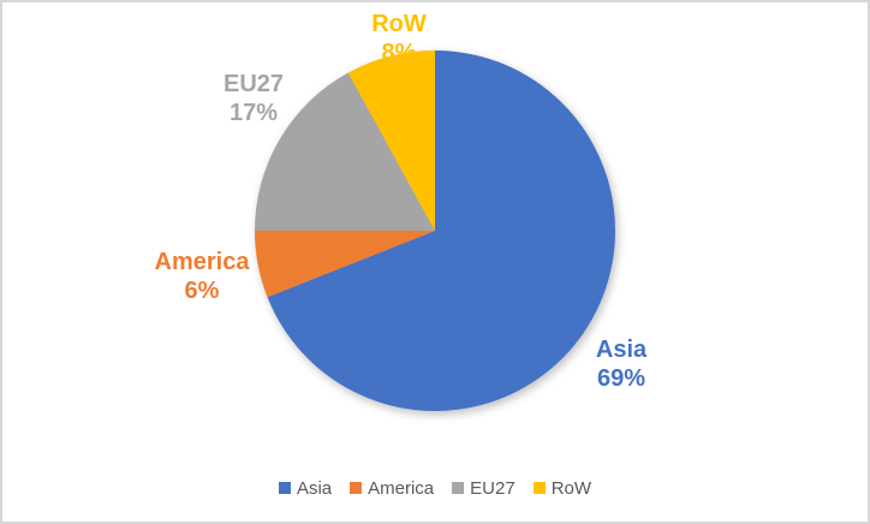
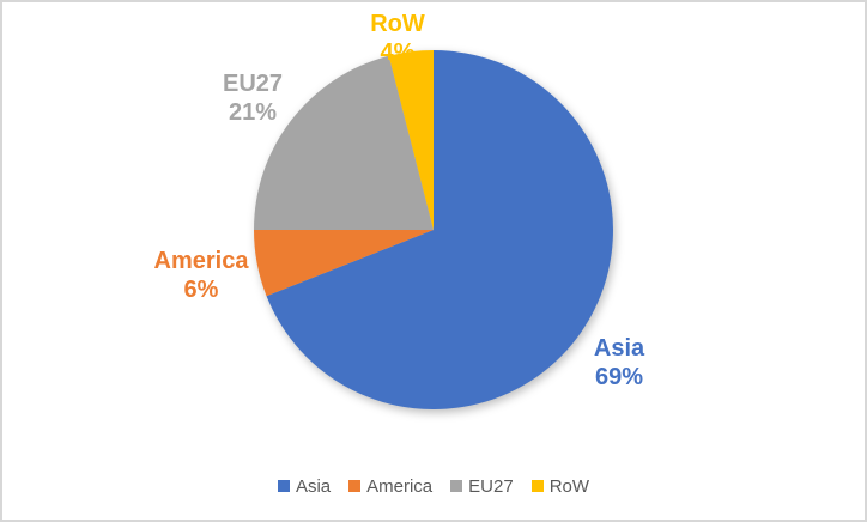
EU27: 17% -> 21%
RoW: 8% -> 4%
